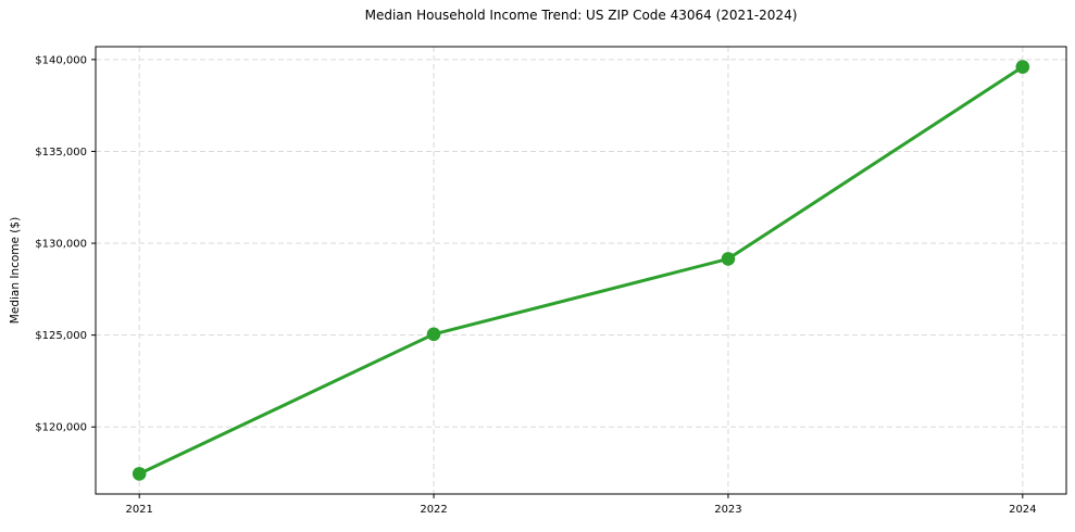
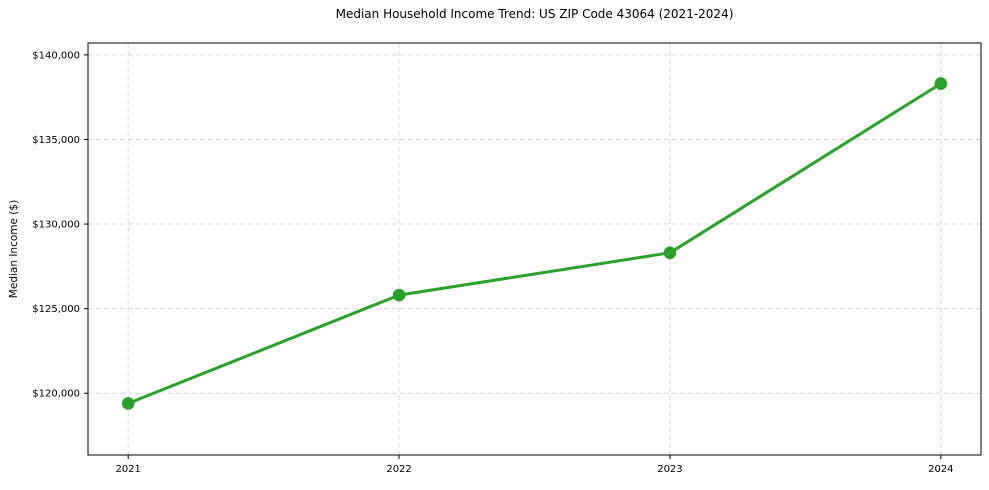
2021: $117400 -> $119400
2022: $125000 -> $125800
2023: $129200 -> $128300
2024: $139600 -> $138300
